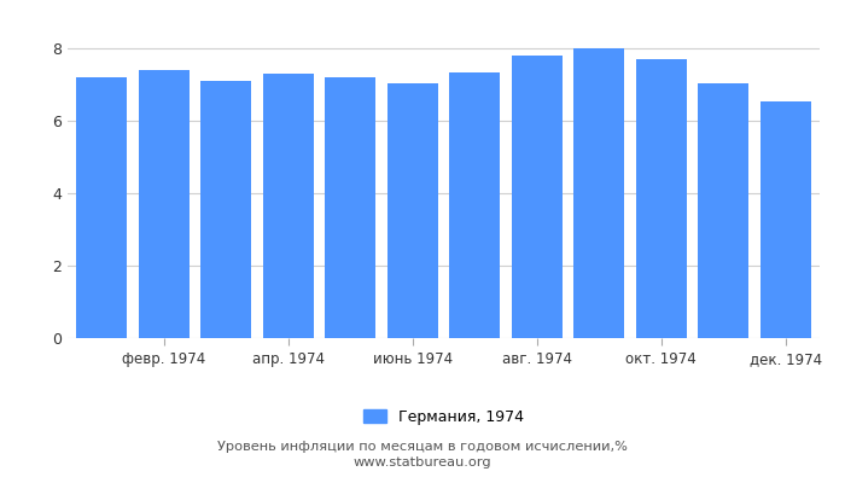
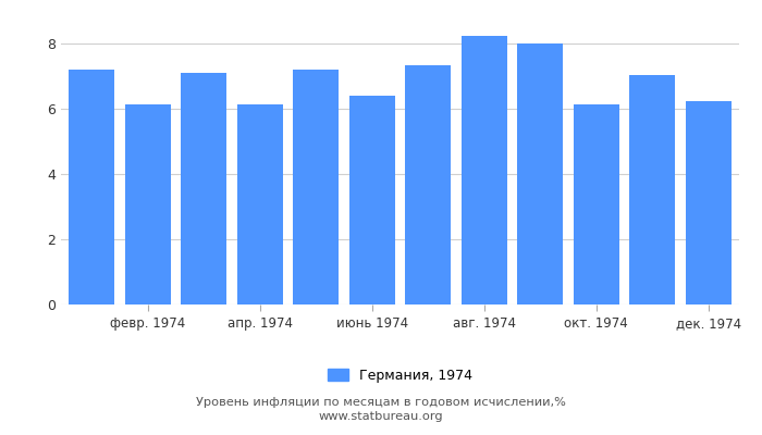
февр. 1974: 7.40 -> 6.15
апр. 1974: 7.30 -> 6.15
июнь 1974: 7.05 -> 6.40
авг. 1974: 7.80 -> 8.25
окт. 1974: 7.70 -> 6.15
дек. 1974: 6.55 -> 6.25
